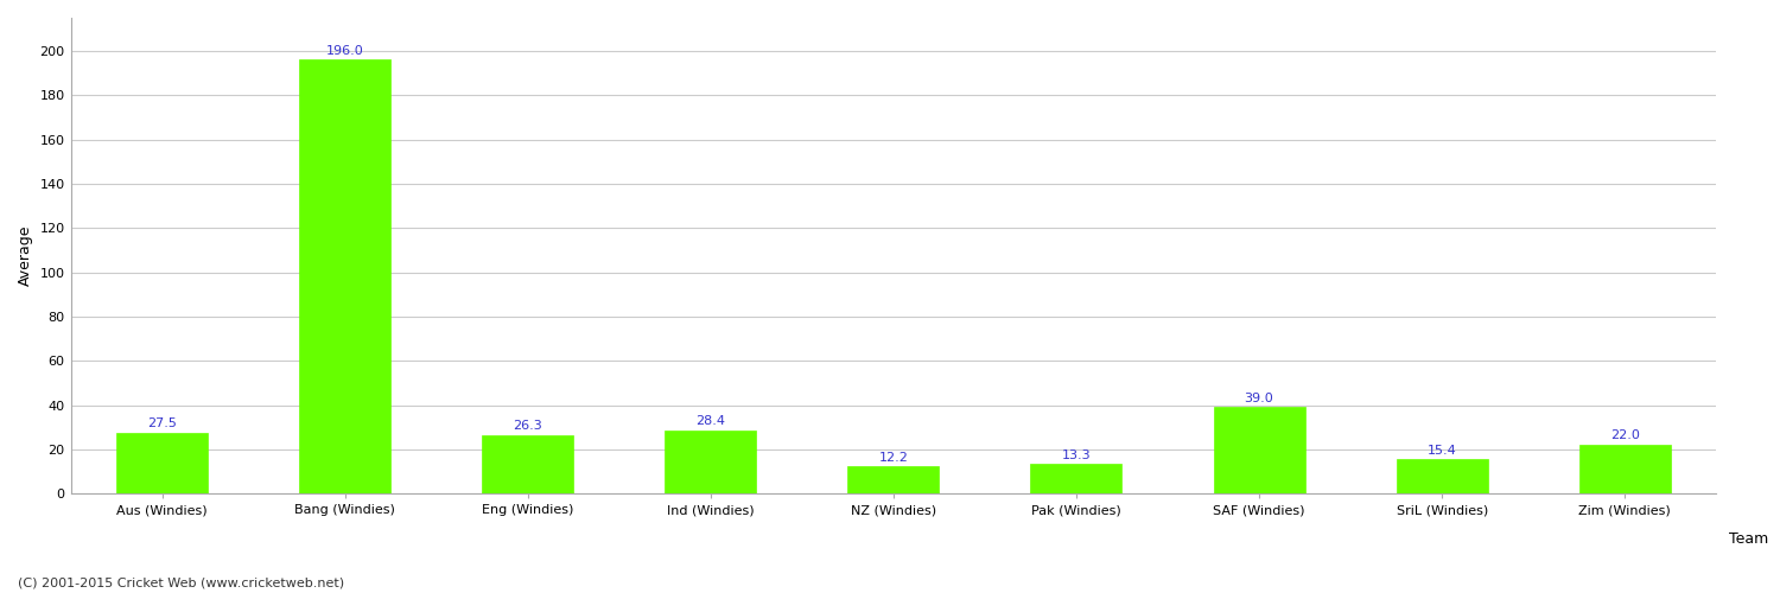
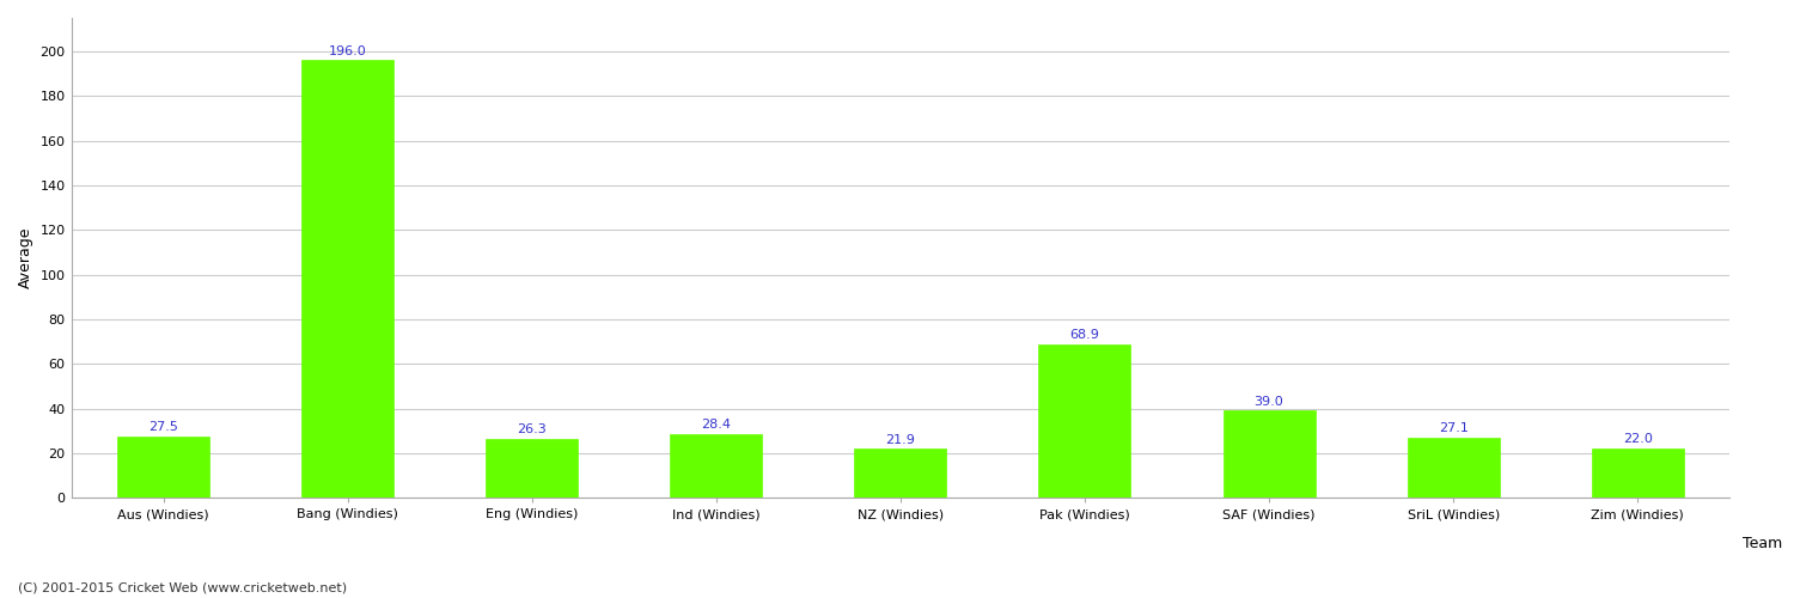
NZ (Windies): 12.2 -> 21.9
Pak (Windies): 13.3 -> 68.9
SriL (Windies): 15.4 -> 27.1
